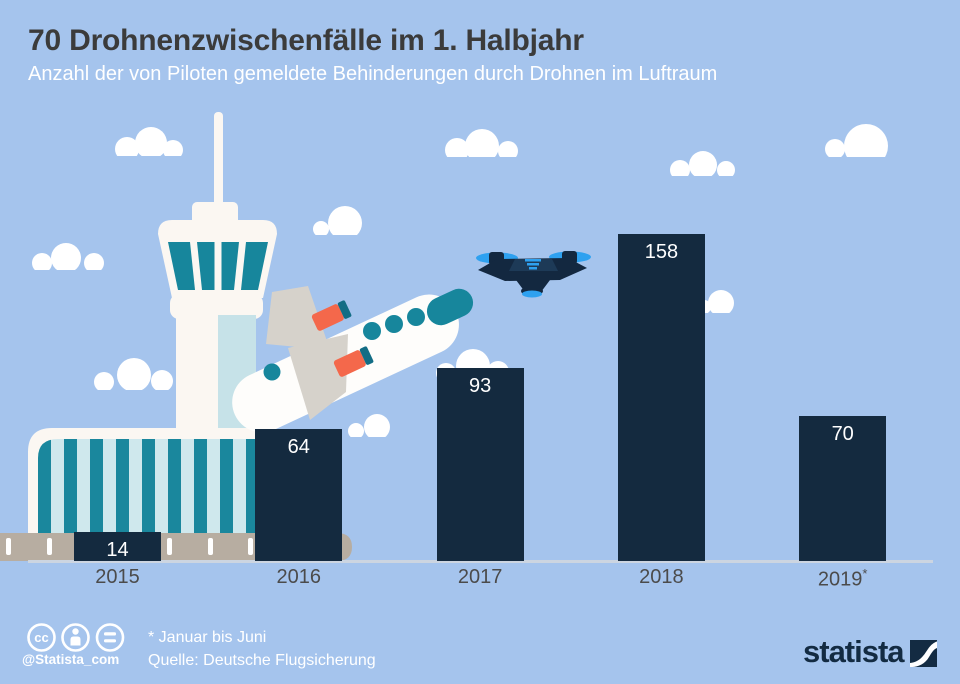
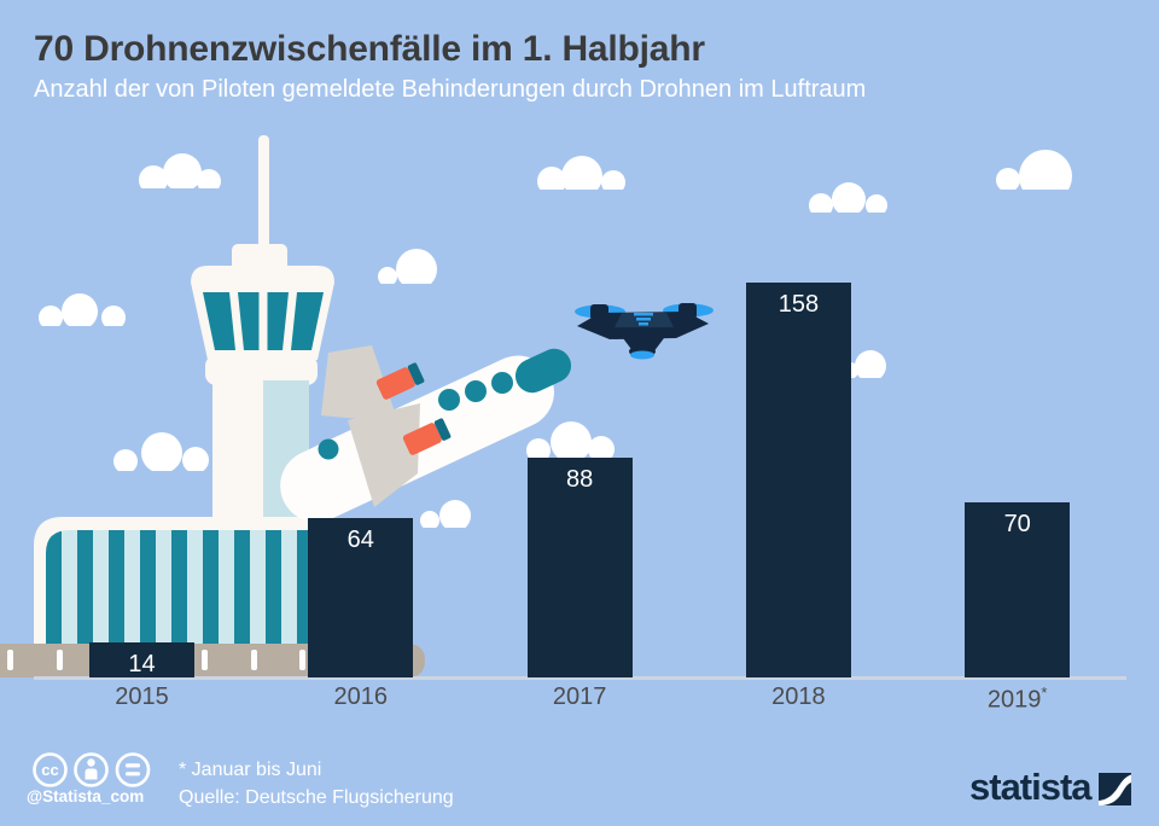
2017: 93 -> 88
